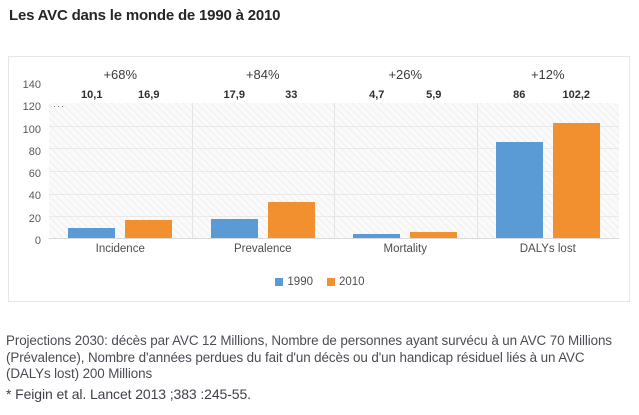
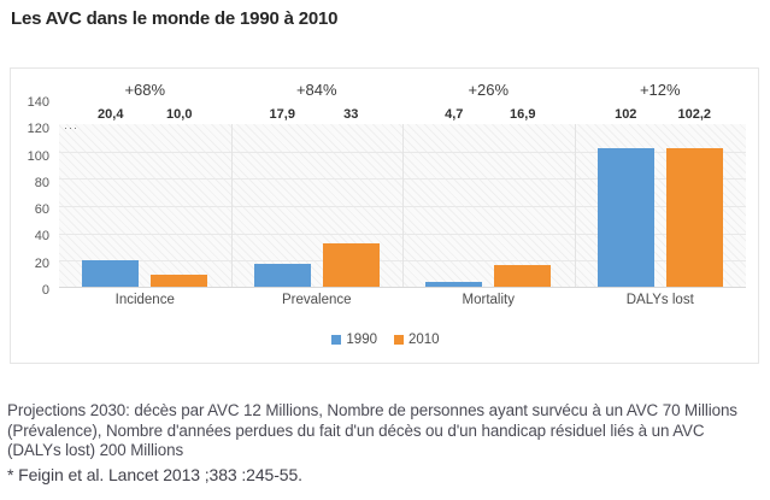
1990/Incidence: 10,1 -> 20,4
2010/Incidence: 16,9 -> 10,0
2010/Mortality: 5,9 -> 16,9
1990/DALYs lost: 86 -> 102
